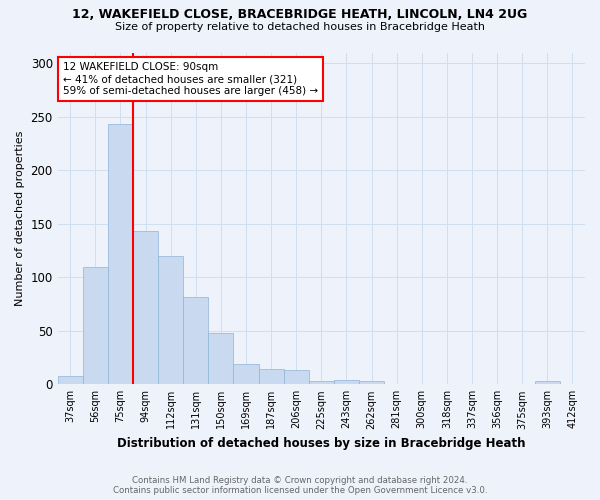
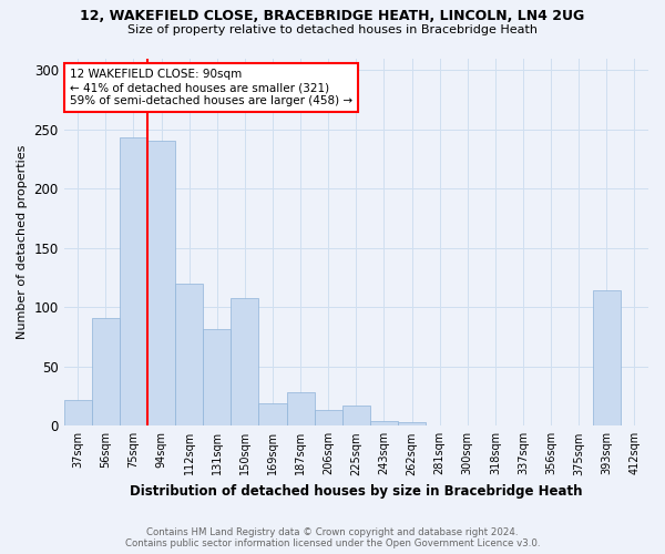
37sqm: 8 -> 22
56sqm: 110 -> 91
94sqm: 143 -> 240
150sqm: 48 -> 108
187sqm: 14 -> 28
225sqm: 3 -> 17
393sqm: 3 -> 114
